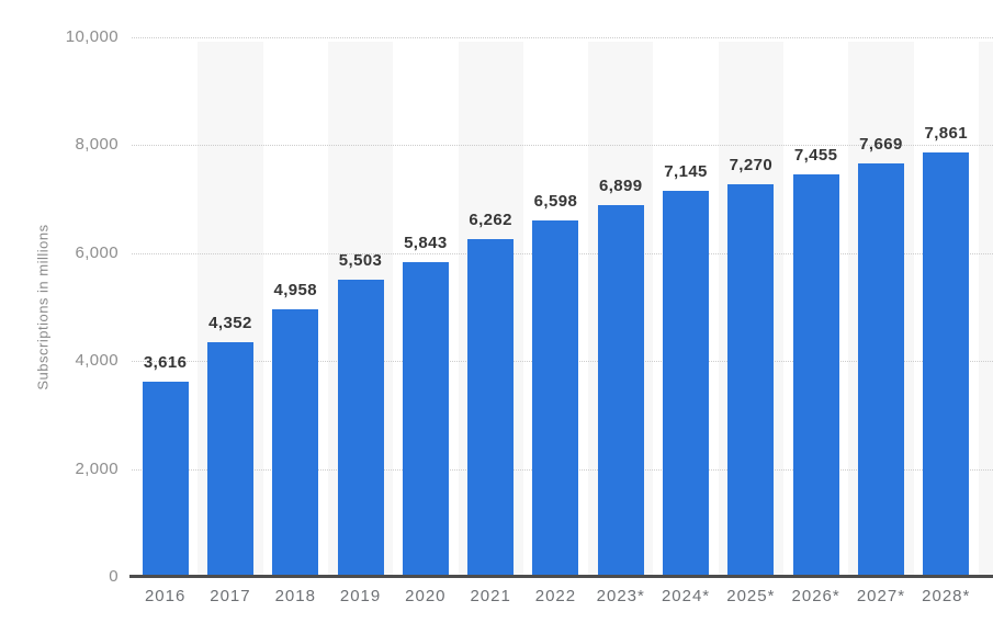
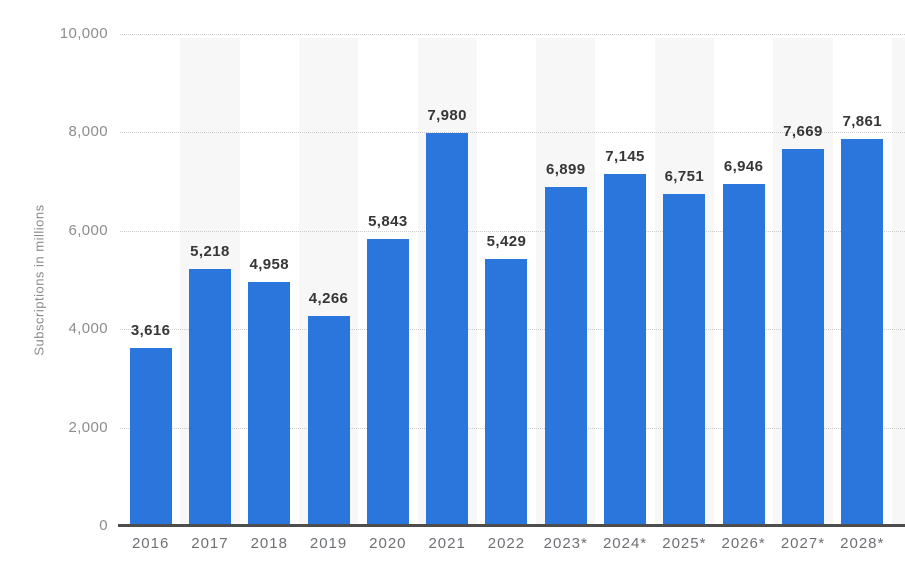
2017: 4,352 -> 5,218
2019: 5,503 -> 4,266
2021: 6,262 -> 7,980
2022: 6,598 -> 5,429
2025*: 7,270 -> 6,751
2026*: 7,455 -> 6,946
